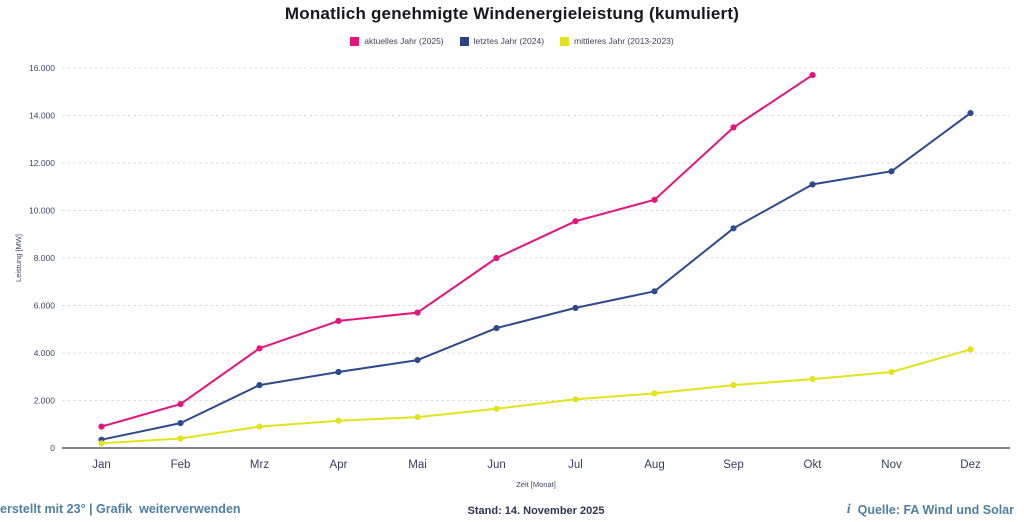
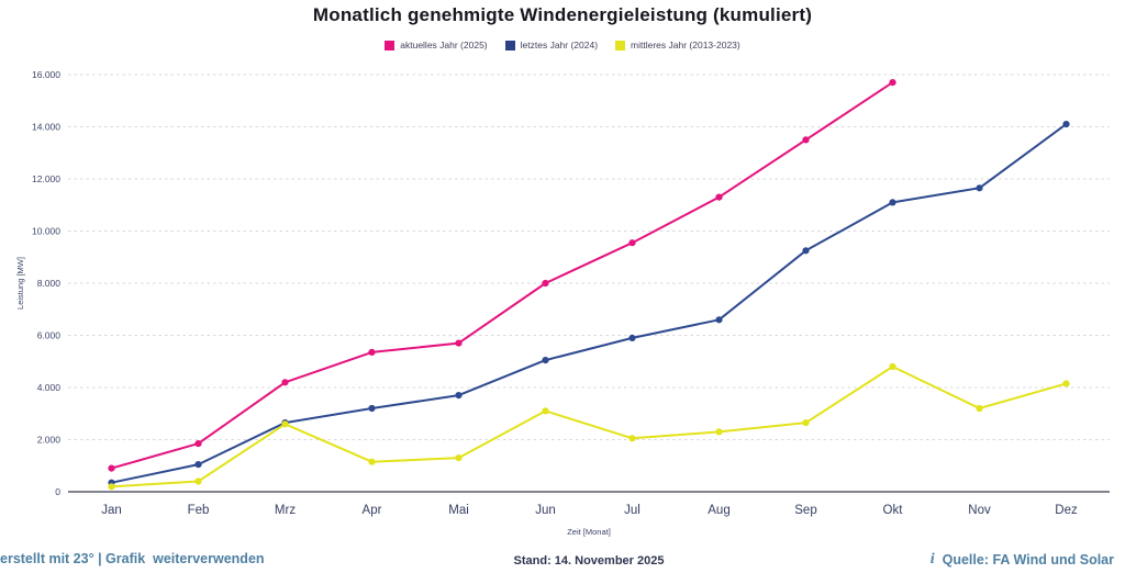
mittleres Jahr (2013-2023)/Mrz: 900 -> 2600
mittleres Jahr (2013-2023)/Jun: 1600 -> 3100
aktuelles Jahr (2025)/Aug: 10400 -> 11300
mittleres Jahr (2013-2023)/Okt: 2900 -> 4800
